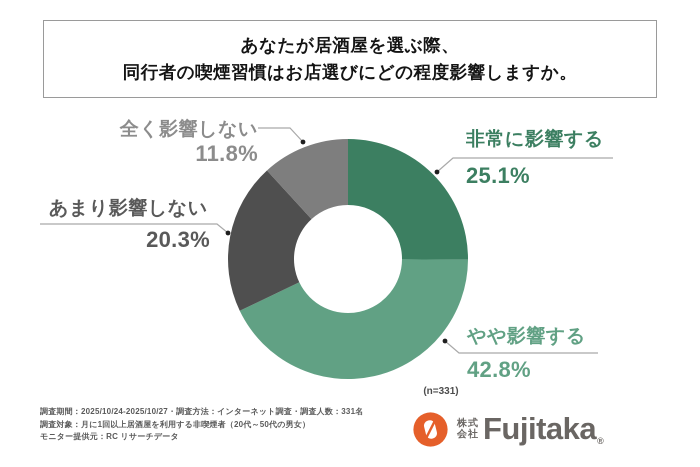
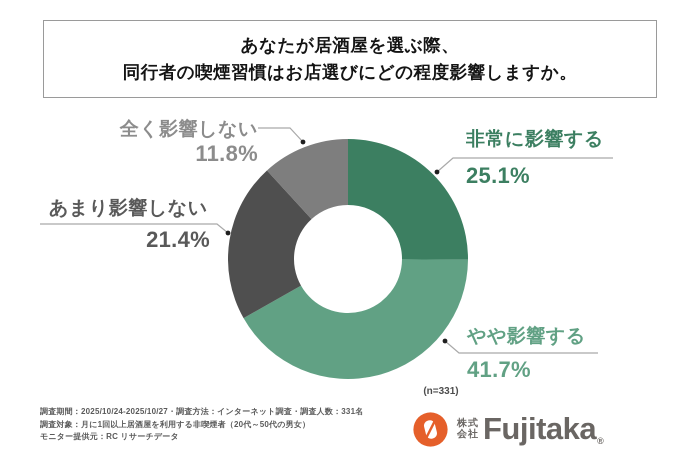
やや影響する: 42.8% -> 41.7%
あまり影響しない: 20.3% -> 21.4%
